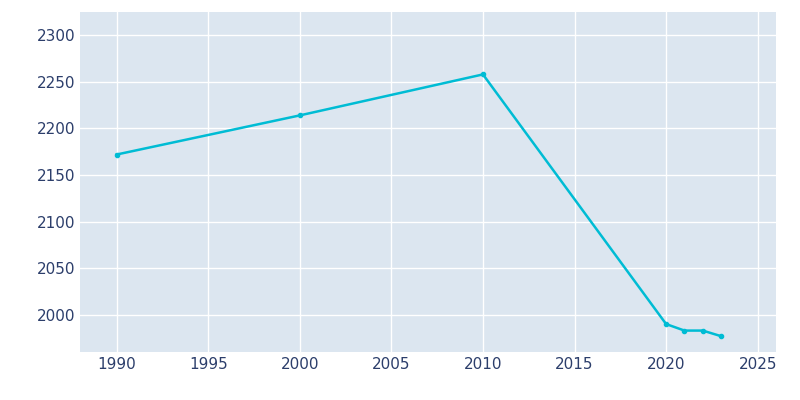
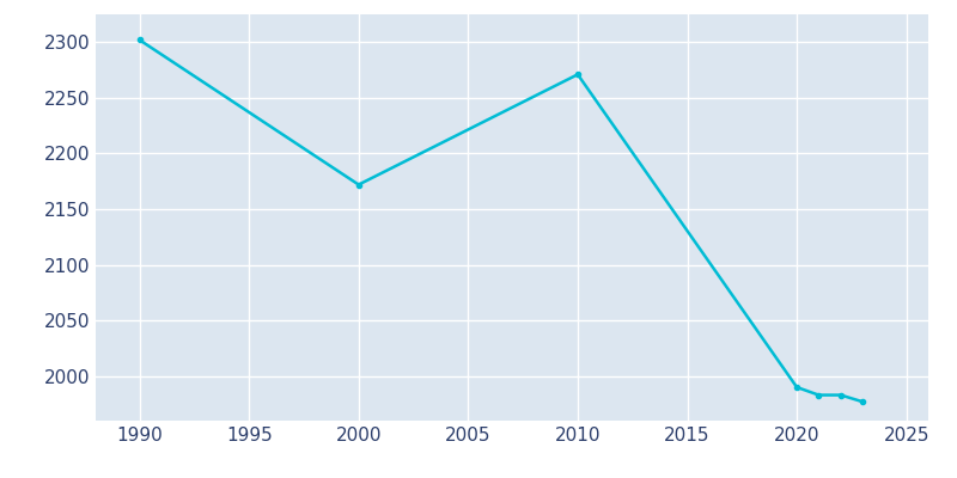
1990: 2172 -> 2302
2000: 2214 -> 2172
2010: 2258 -> 2271
